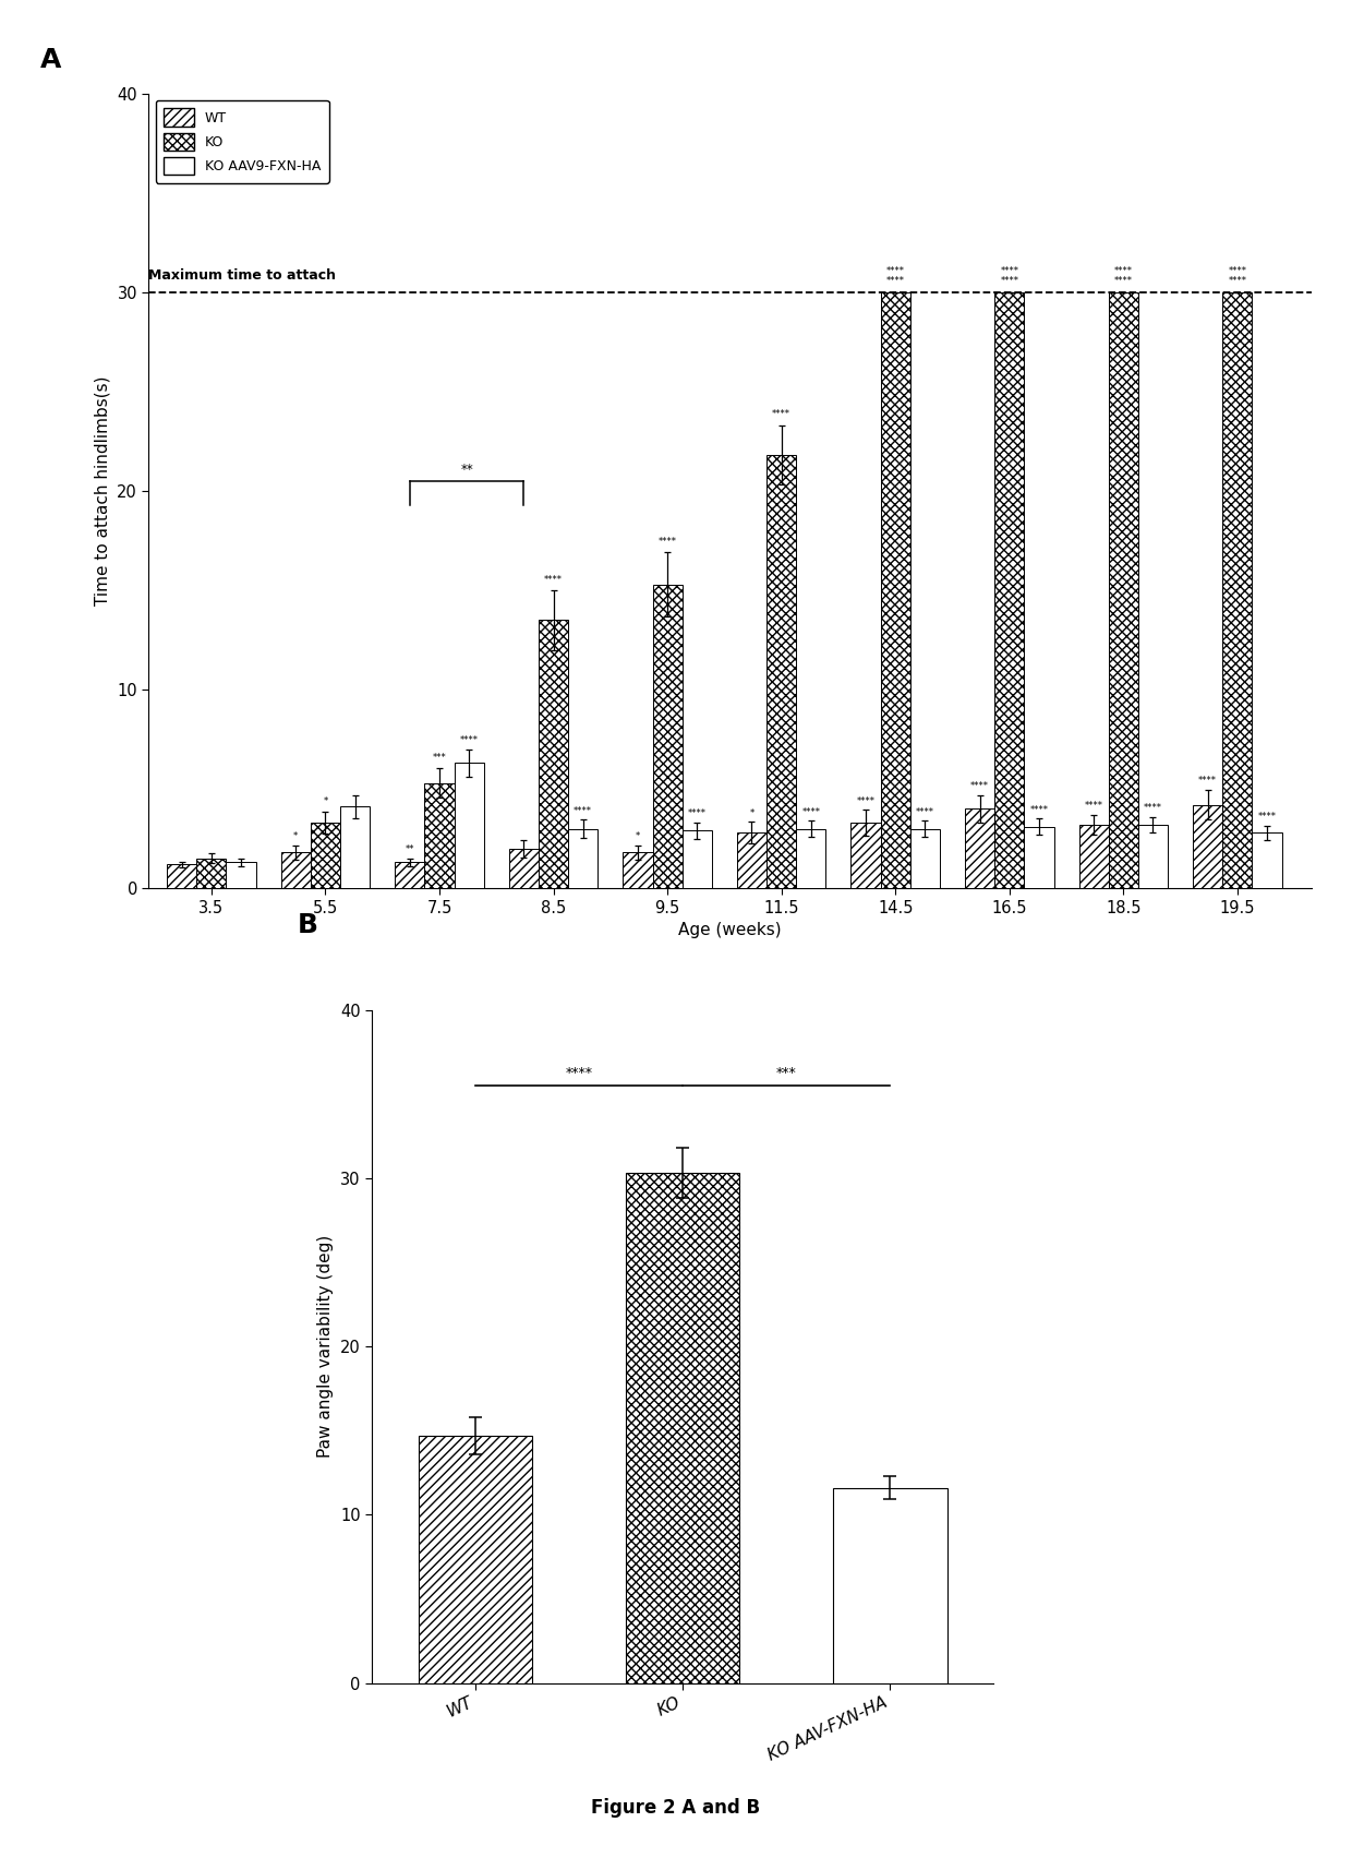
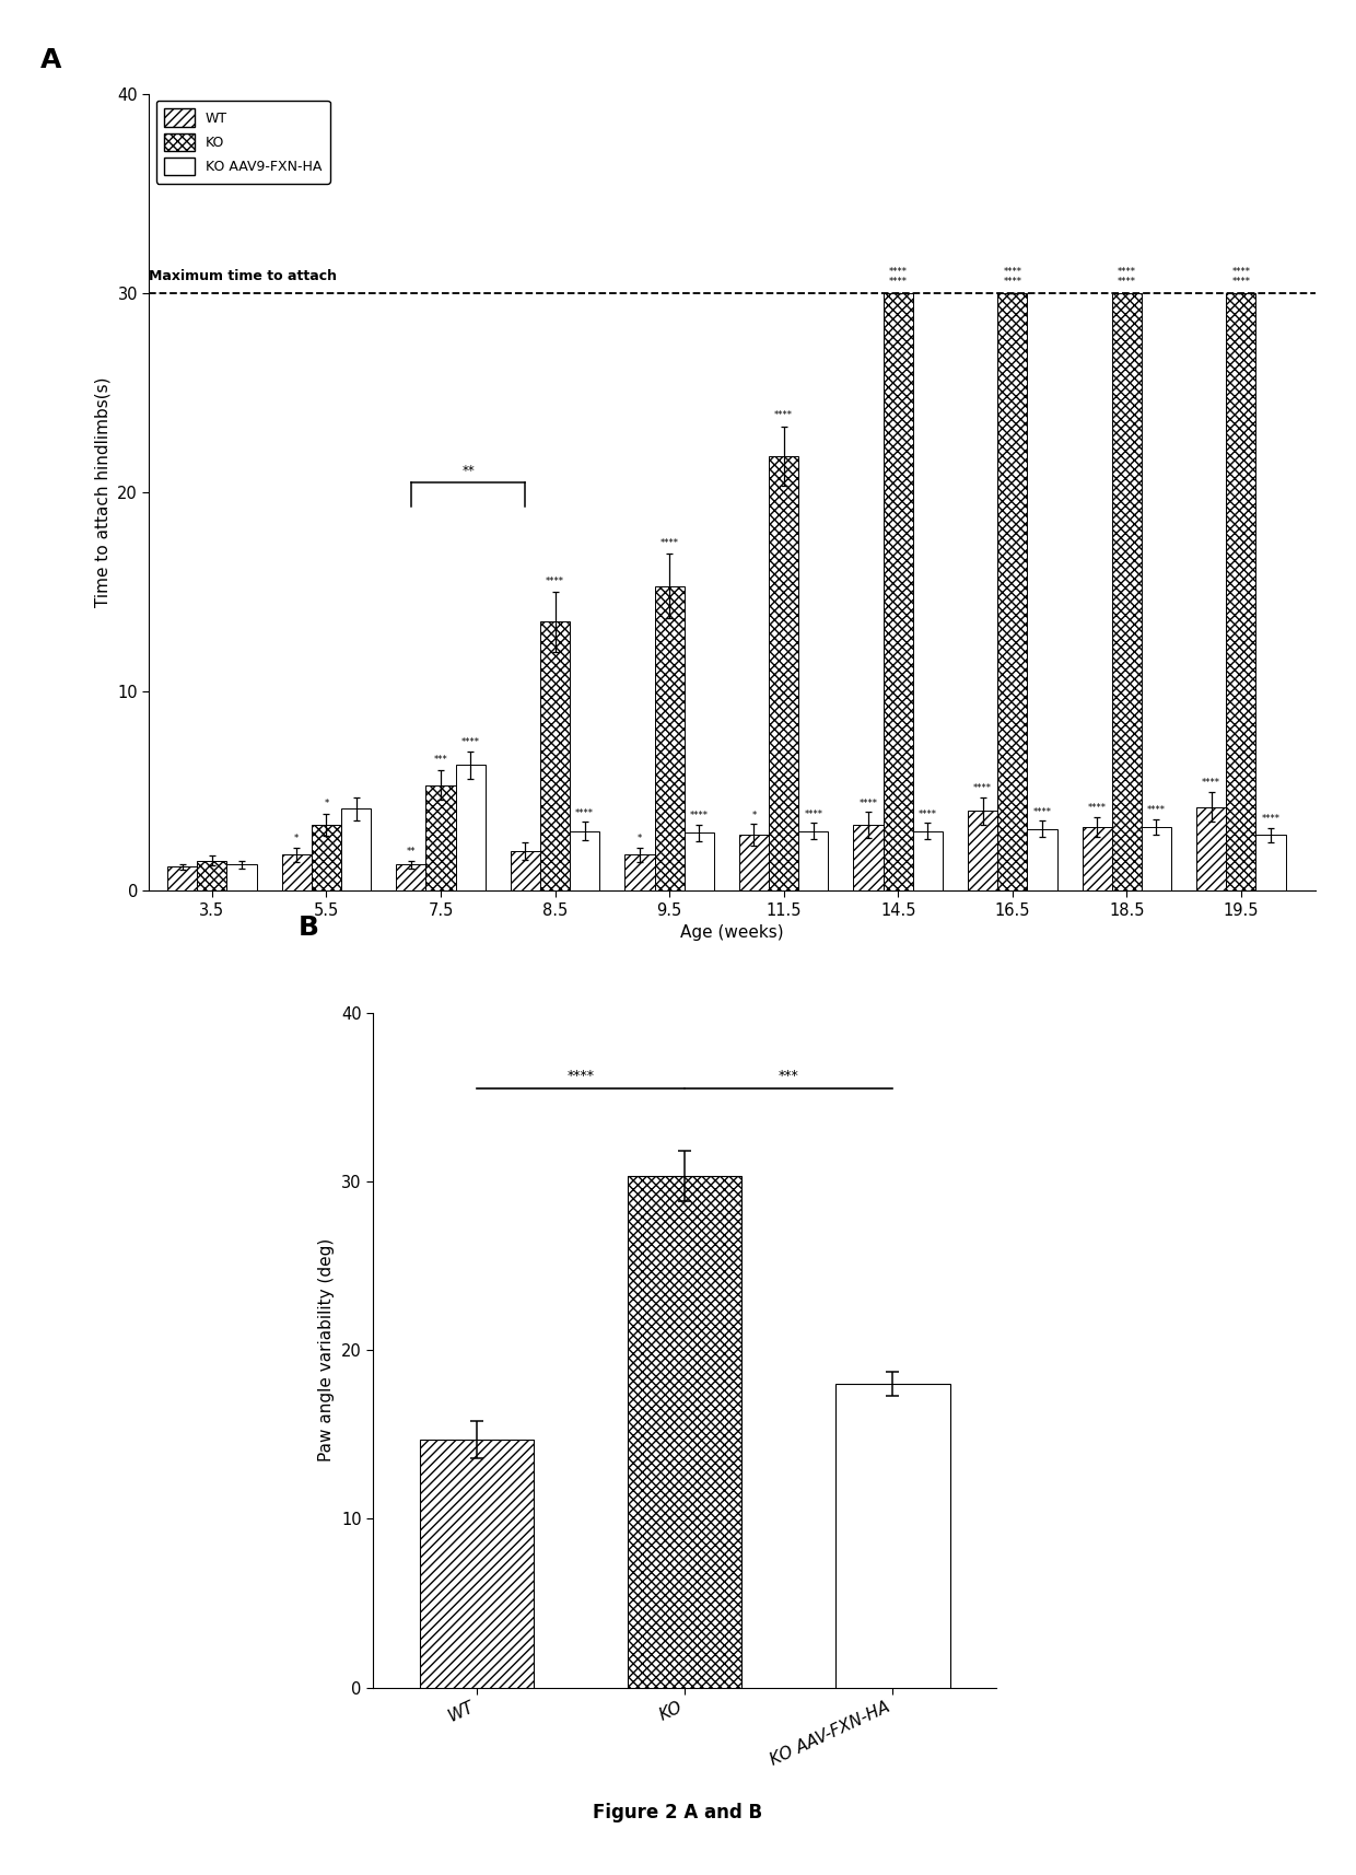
KO AAV-FXN-HA: 11.6 -> 18.0
